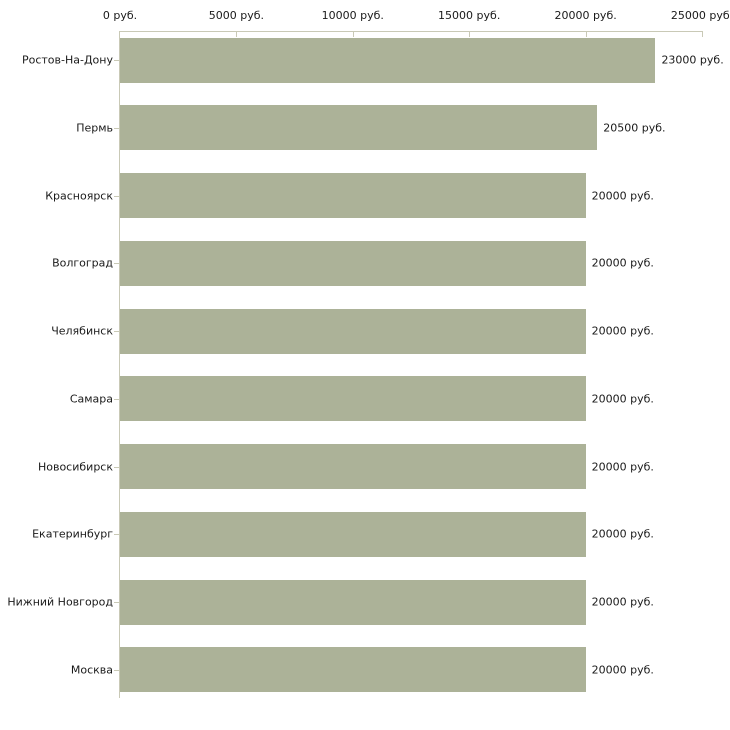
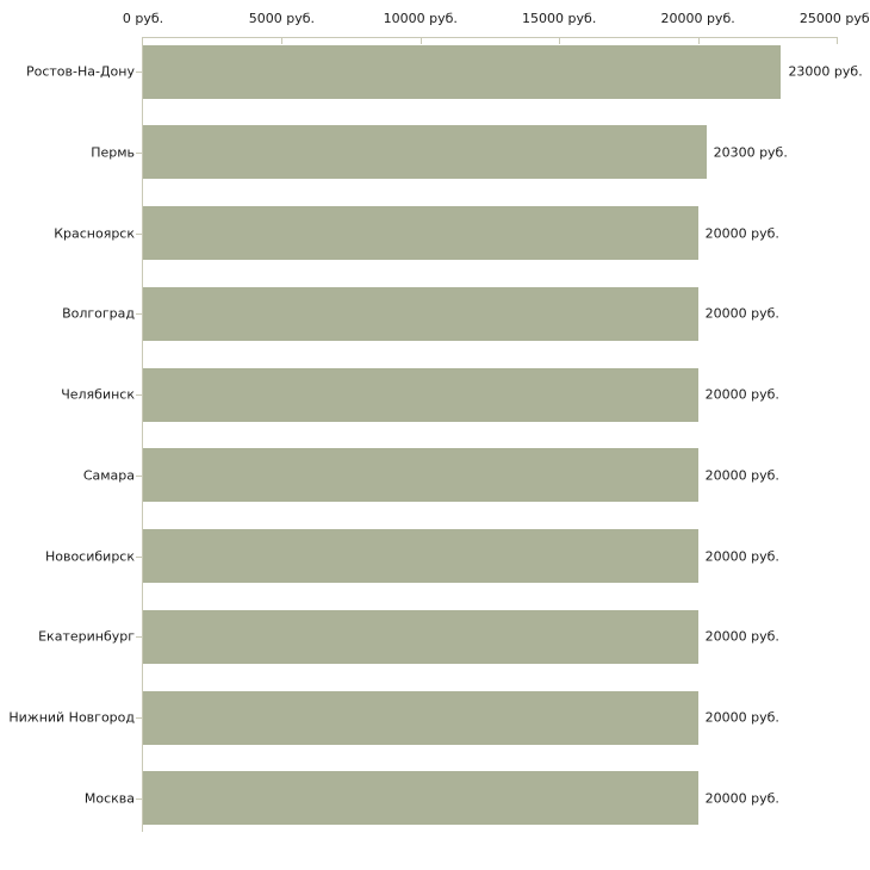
Пермь: 20500 -> 20300
